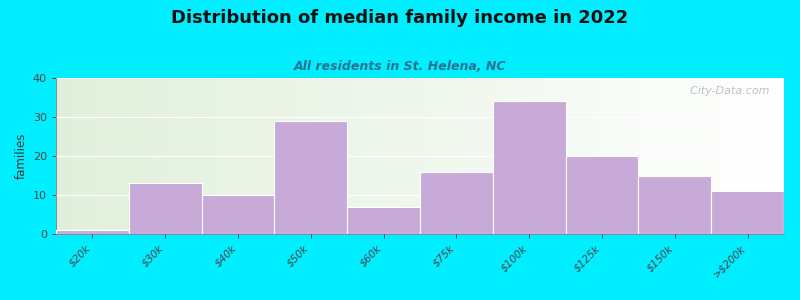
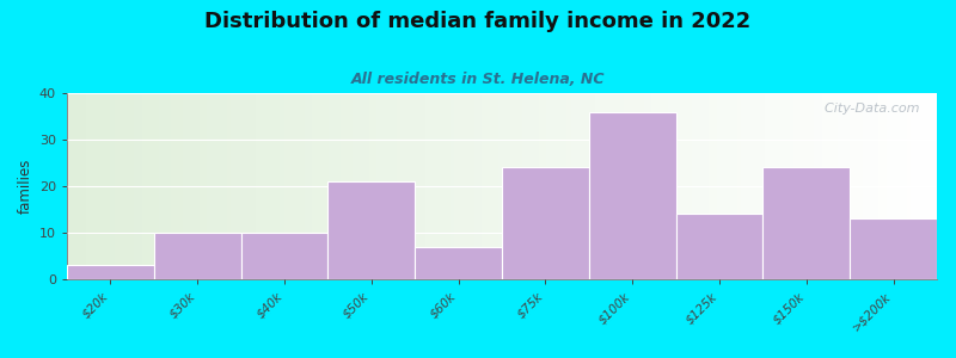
$20k: 1 -> 3
$30k: 13 -> 10
$50k: 29 -> 21
$75k: 16 -> 24
$100k: 34 -> 36
$125k: 20 -> 14
$150k: 15 -> 24
>$200k: 11 -> 13
